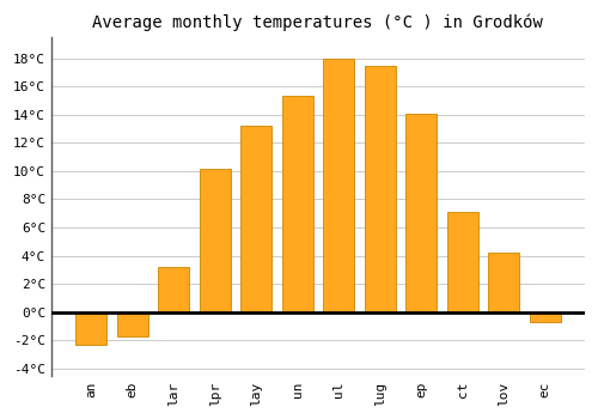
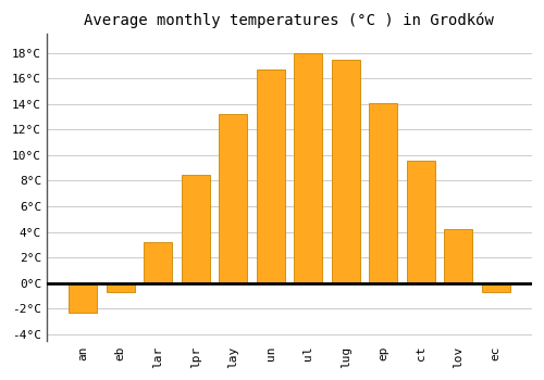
eb: -1.7°C -> -0.7°C
lpr: 10.2°C -> 8.5°C
un: 15.3°C -> 16.7°C
ct: 7.1°C -> 9.6°C
